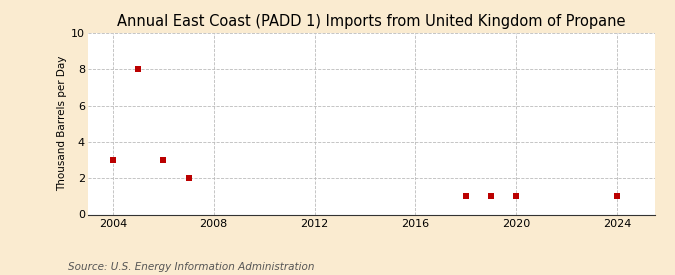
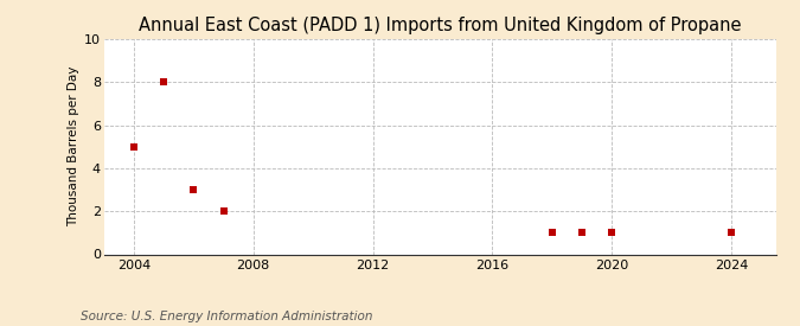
2004: 3 -> 5
